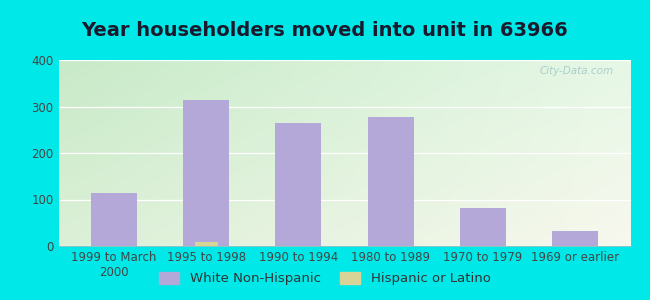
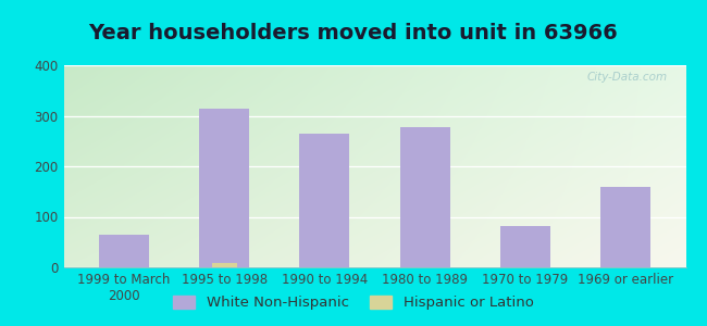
White Non-Hispanic/1999 to March 2000: 115 -> 65
White Non-Hispanic/1969 or earlier: 33 -> 160
